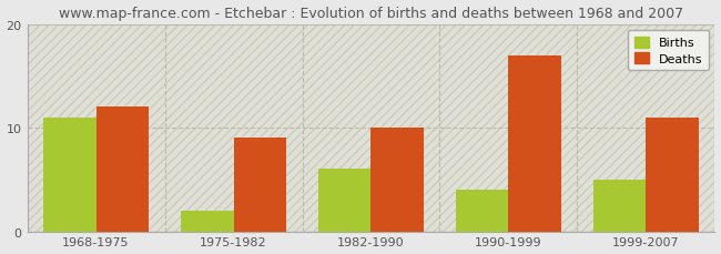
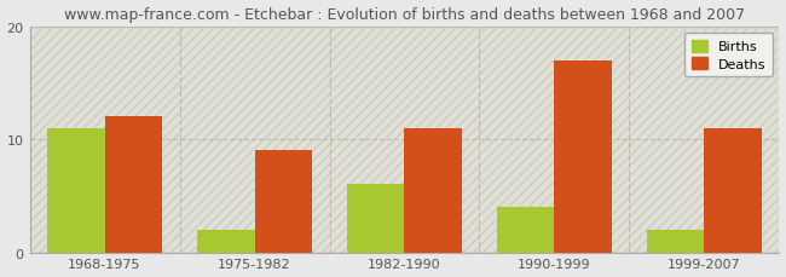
Deaths/1982-1990: 10 -> 11
Births/1999-2007: 5 -> 2
